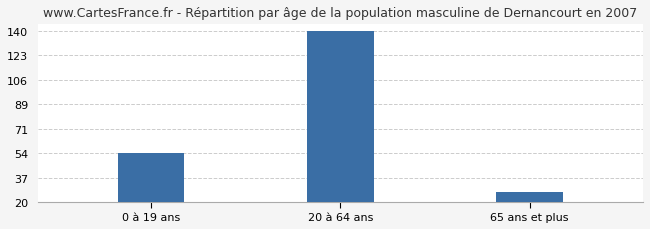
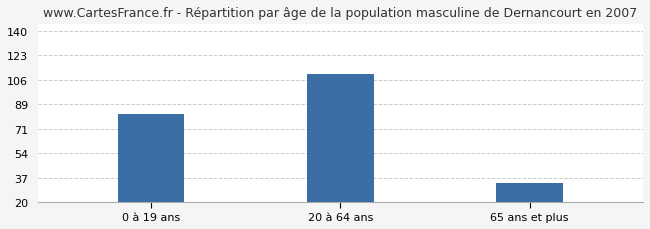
0 à 19 ans: 54 -> 82
20 à 64 ans: 140 -> 110
65 ans et plus: 27 -> 33
